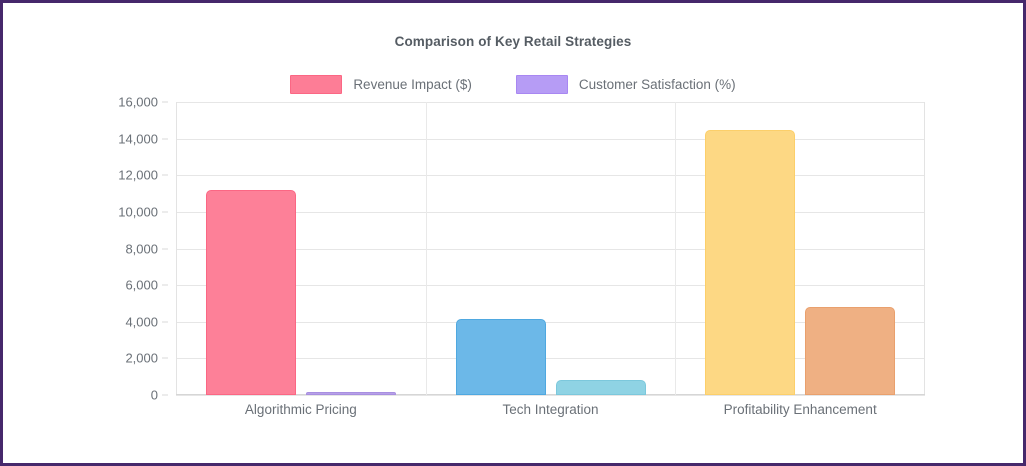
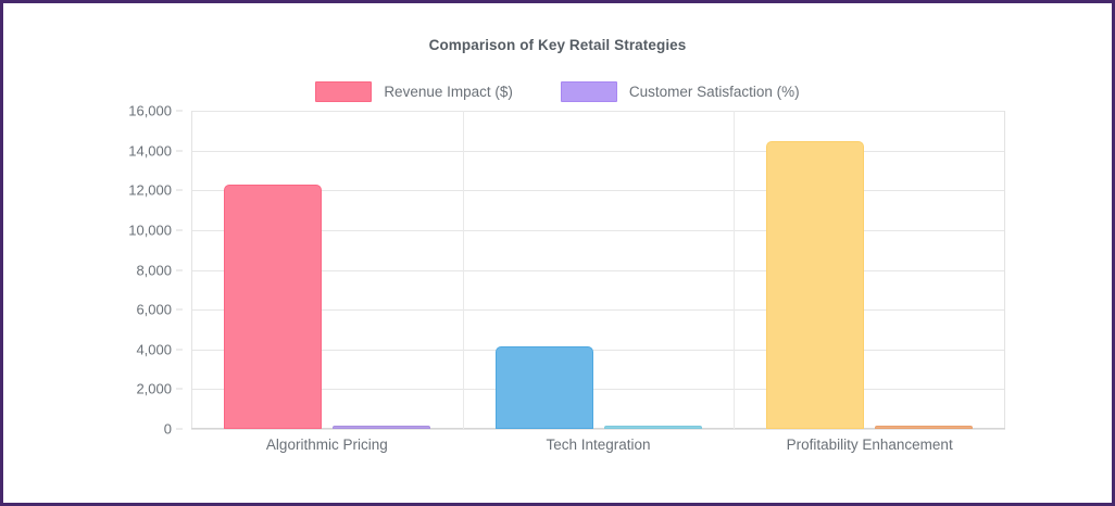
Revenue Impact ($)/Algorithmic Pricing: 11200 -> 12300
Customer Satisfaction (%)/Tech Integration: 800 -> 100
Customer Satisfaction (%)/Profitability Enhancement: 4800 -> 100
